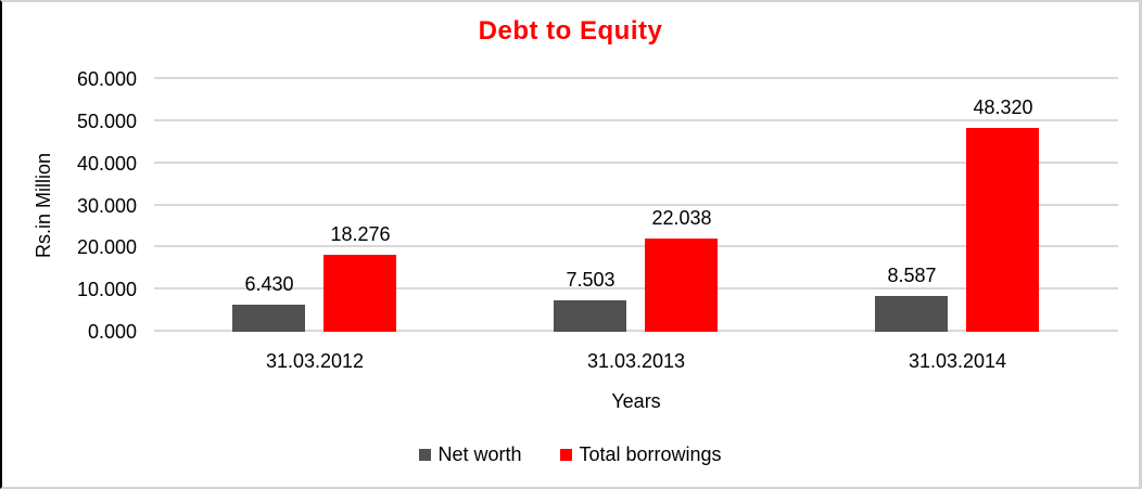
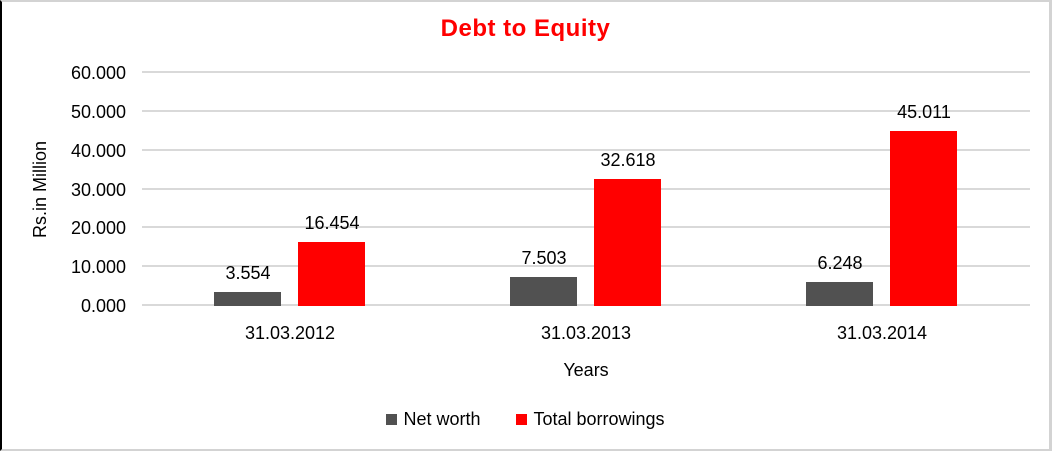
Net worth/31.03.2012: 6.430 -> 3.554
Total borrowings/31.03.2012: 18.276 -> 16.454
Total borrowings/31.03.2013: 22.038 -> 32.618
Net worth/31.03.2014: 8.587 -> 6.248
Total borrowings/31.03.2014: 48.320 -> 45.011
